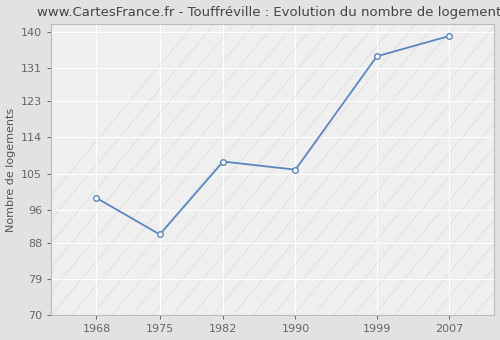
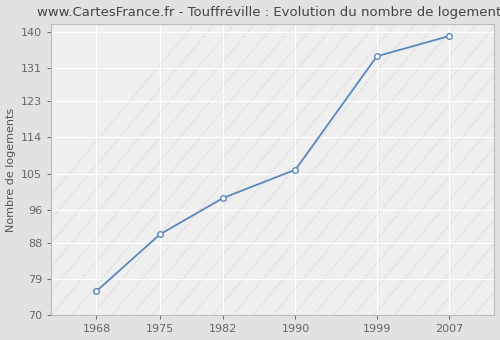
1968: 99 -> 76
1982: 108 -> 99
